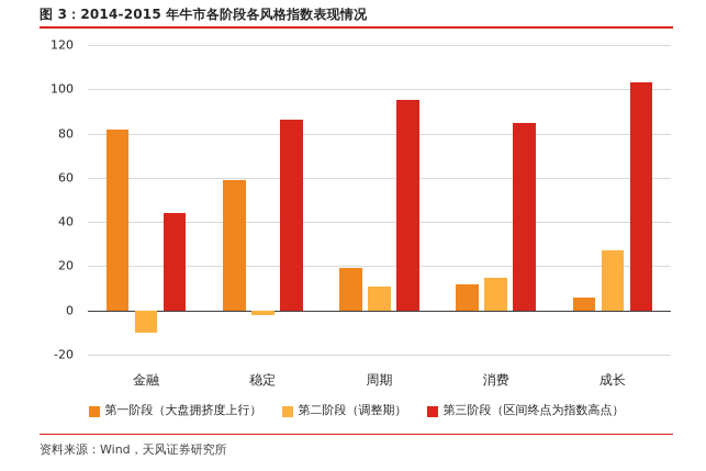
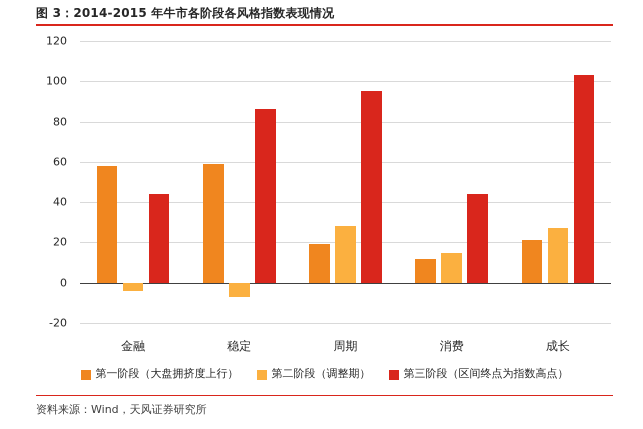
第一阶段（大盘拥挤度上行）/金融: 82 -> 58
第二阶段（调整期）/金融: -10 -> -4
第二阶段（调整期）/稳定: -2 -> -7
第二阶段（调整期）/周期: 11 -> 28
第三阶段（区间终点为指数高点）/消费: 85 -> 44
第一阶段（大盘拥挤度上行）/成长: 6 -> 21
